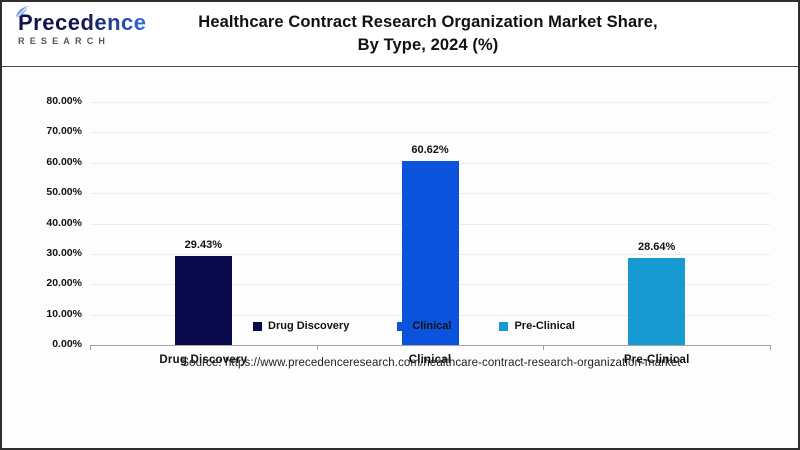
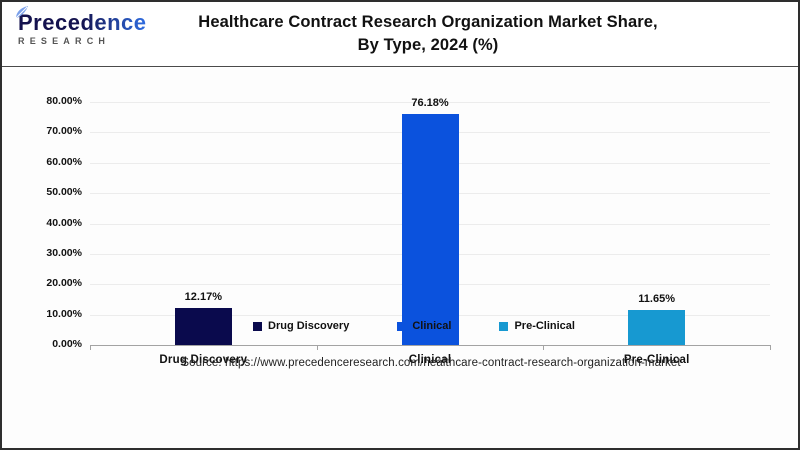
Drug Discovery: 29.43% -> 12.17%
Clinical: 60.62% -> 76.18%
Pre-Clinical: 28.64% -> 11.65%
